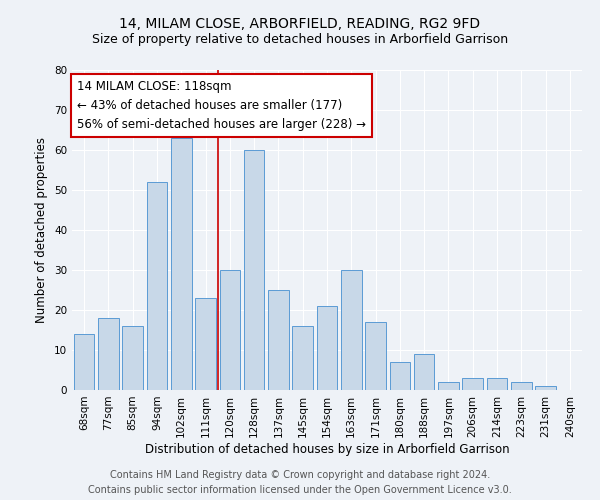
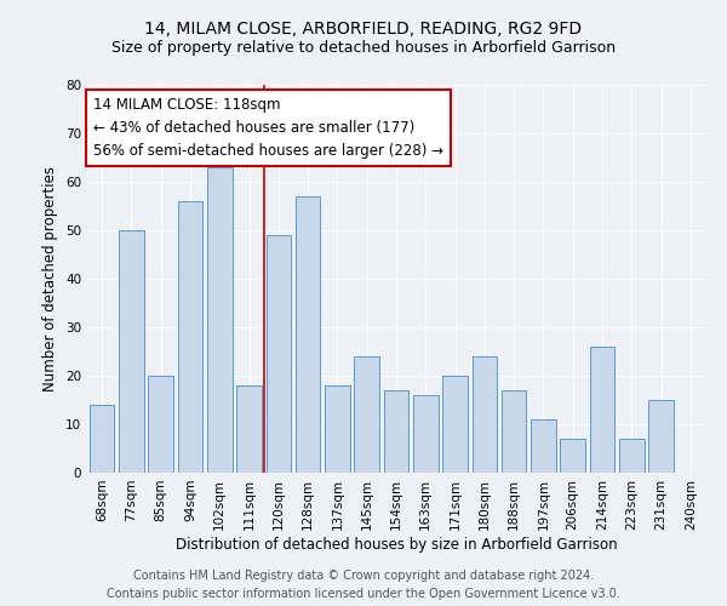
77sqm: 18 -> 50
85sqm: 16 -> 20
94sqm: 52 -> 56
111sqm: 23 -> 18
120sqm: 30 -> 49
128sqm: 60 -> 57
137sqm: 25 -> 18
145sqm: 16 -> 24
154sqm: 21 -> 17
163sqm: 30 -> 16
171sqm: 17 -> 20
180sqm: 7 -> 24
188sqm: 9 -> 17
197sqm: 2 -> 11
206sqm: 3 -> 7
214sqm: 3 -> 26
223sqm: 2 -> 7
231sqm: 1 -> 15
